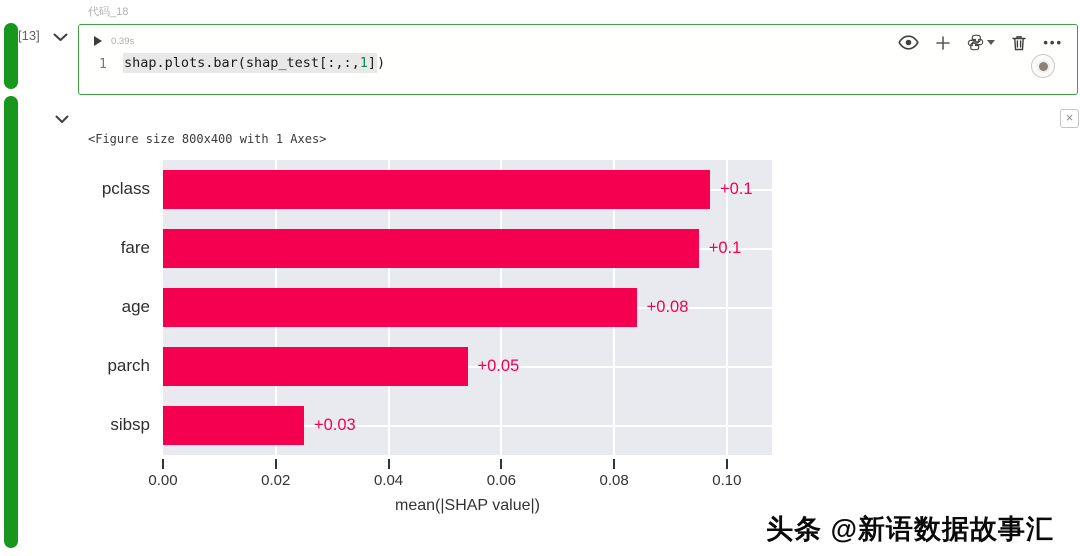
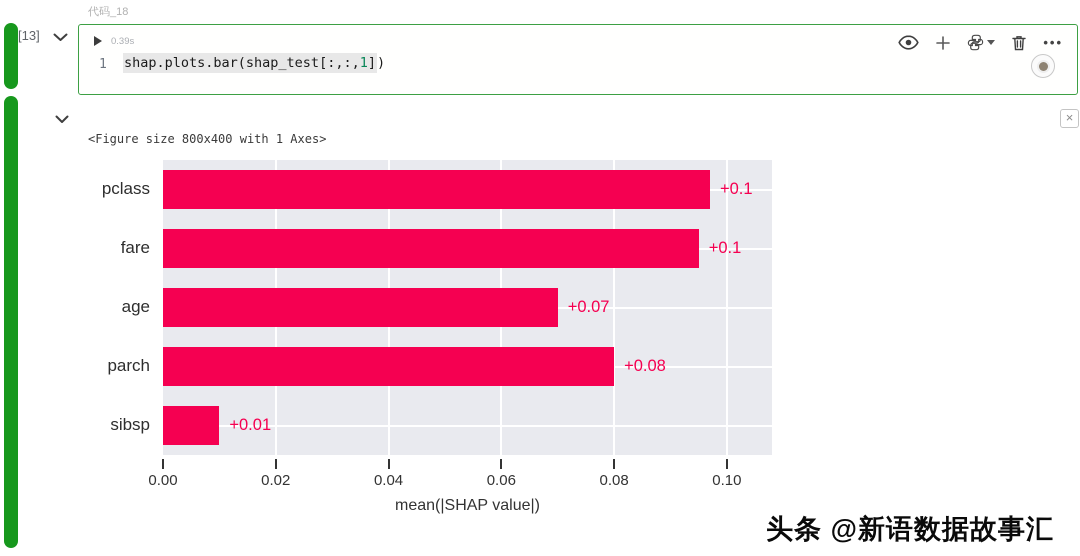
age: +0.08 -> +0.07
parch: +0.05 -> +0.08
sibsp: +0.03 -> +0.01
